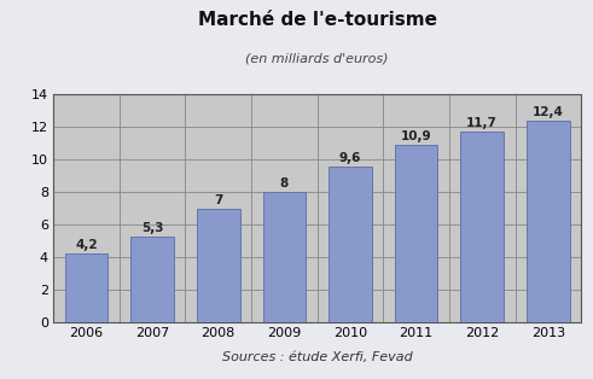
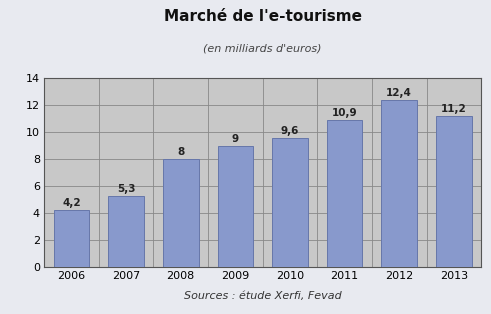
2008: 7 -> 8
2009: 8 -> 9
2012: 11,7 -> 12,4
2013: 12,4 -> 11,2
